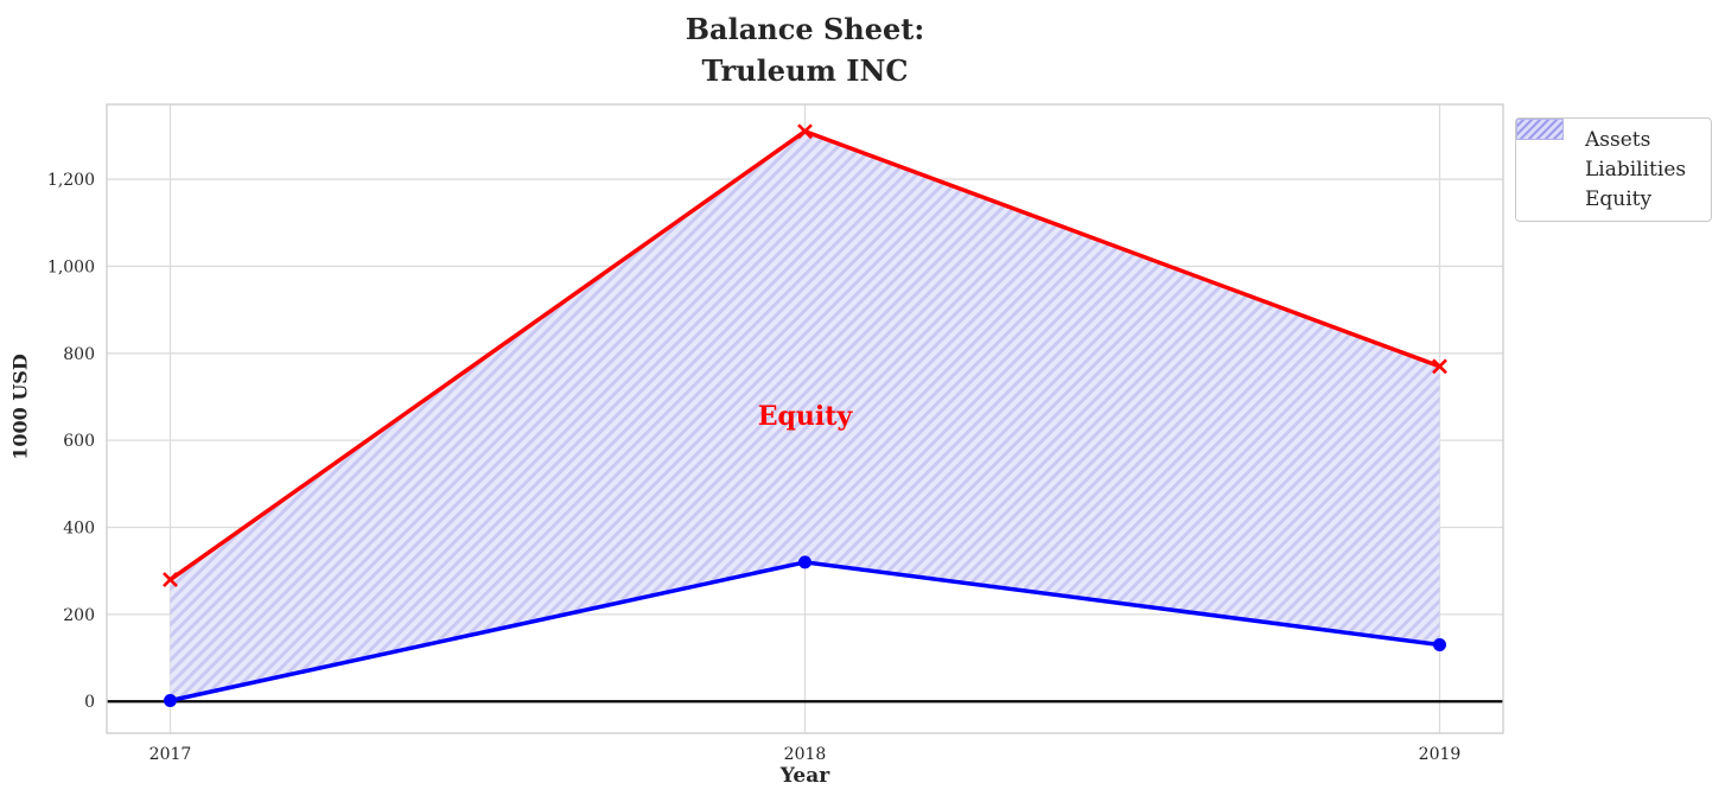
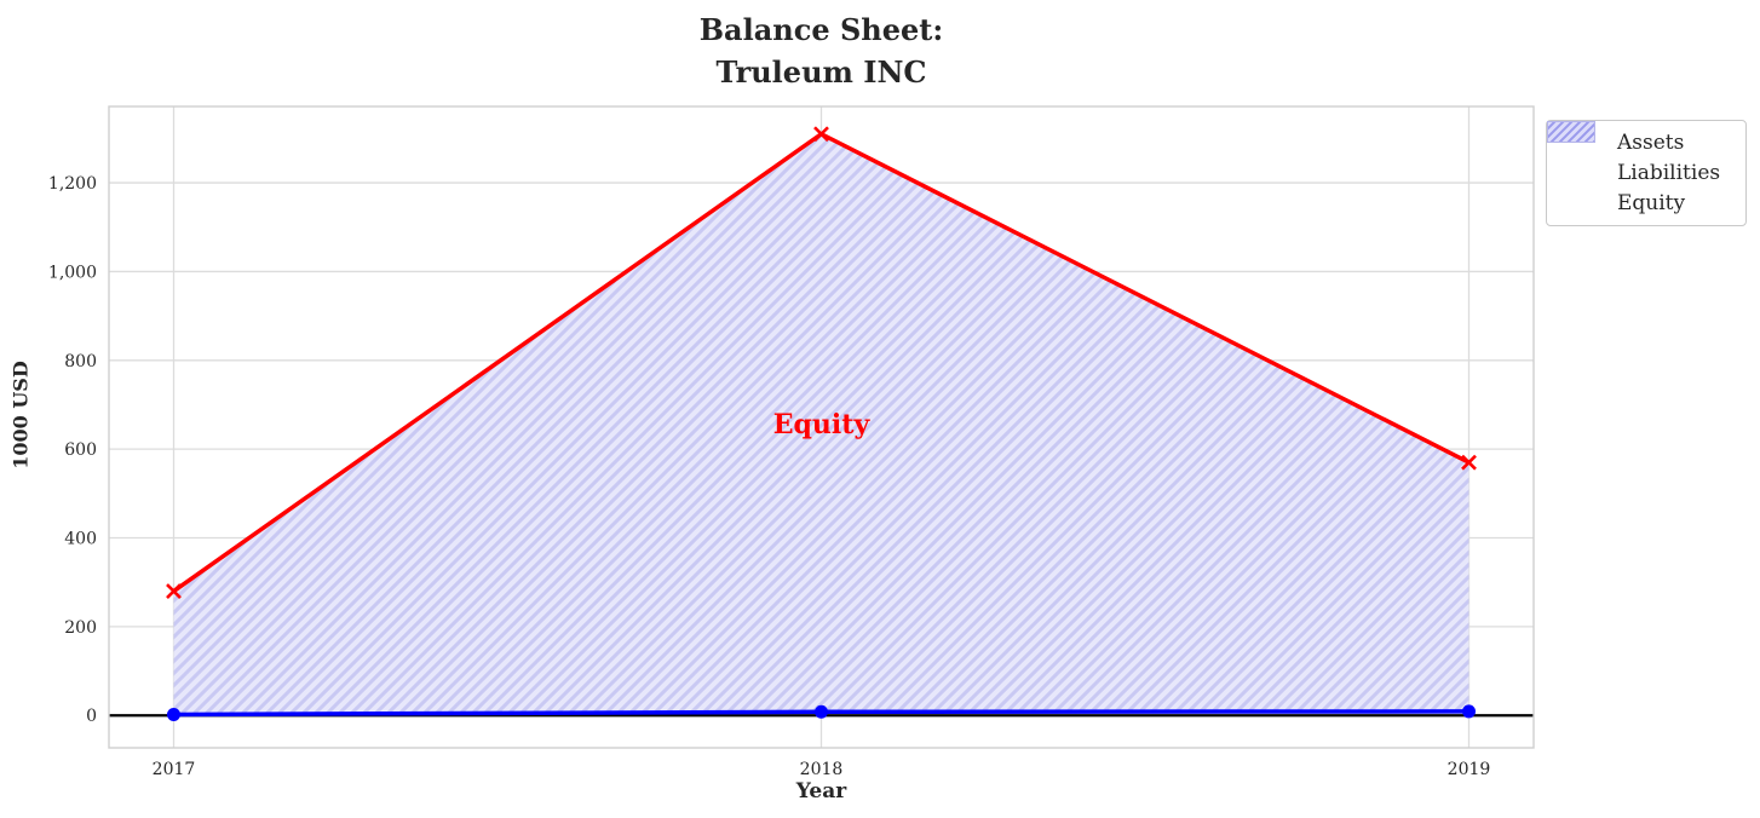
Assets/2018: 320 -> 10
Assets/2019: 130 -> 10
Liabilities/2019: 770 -> 570
